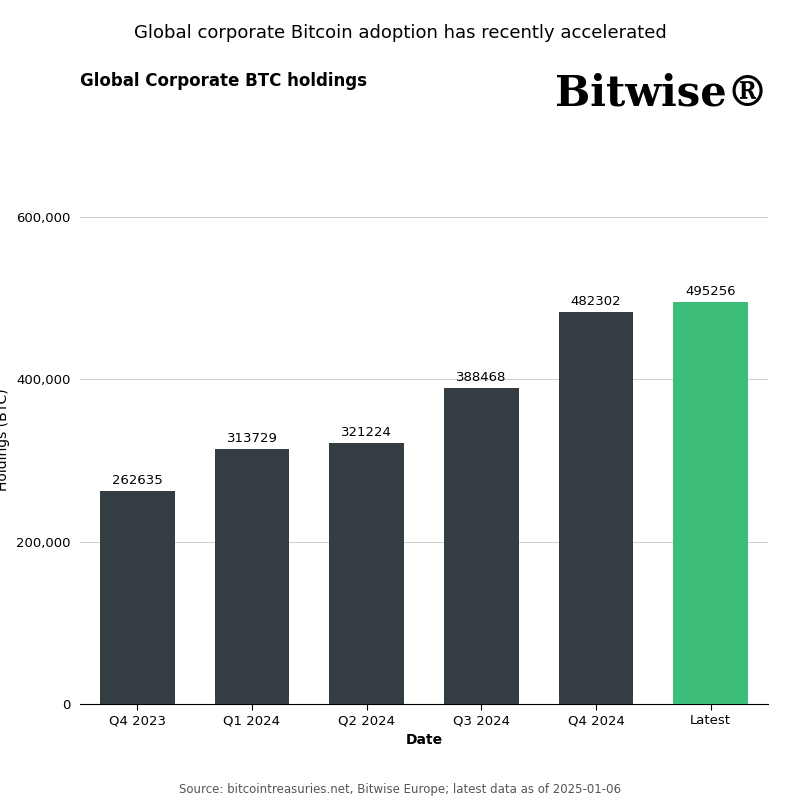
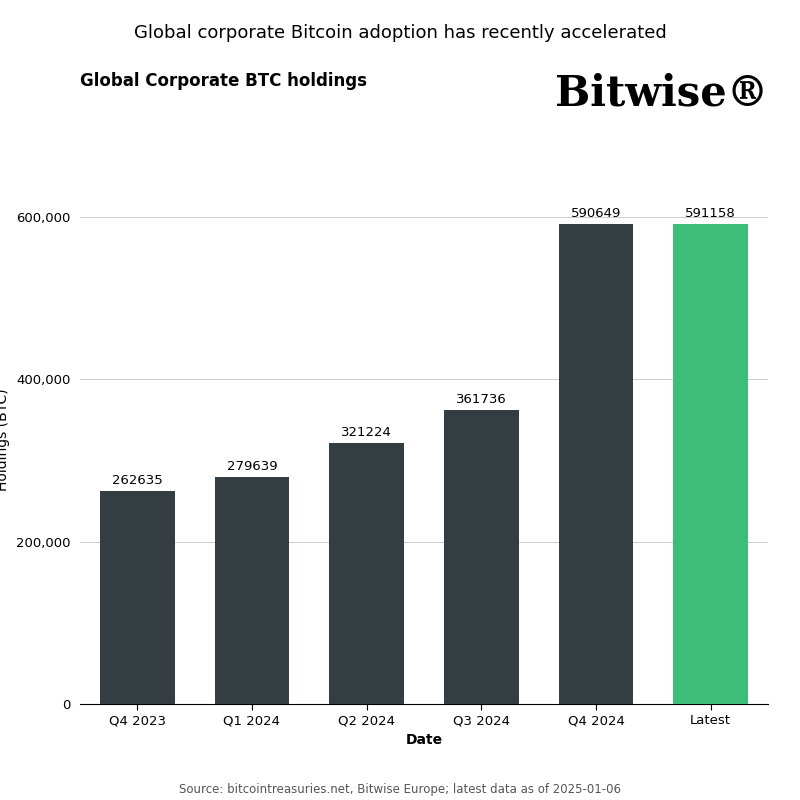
Q1 2024: 313729 -> 279639
Q3 2024: 388468 -> 361736
Q4 2024: 482302 -> 590649
Latest: 495256 -> 591158
